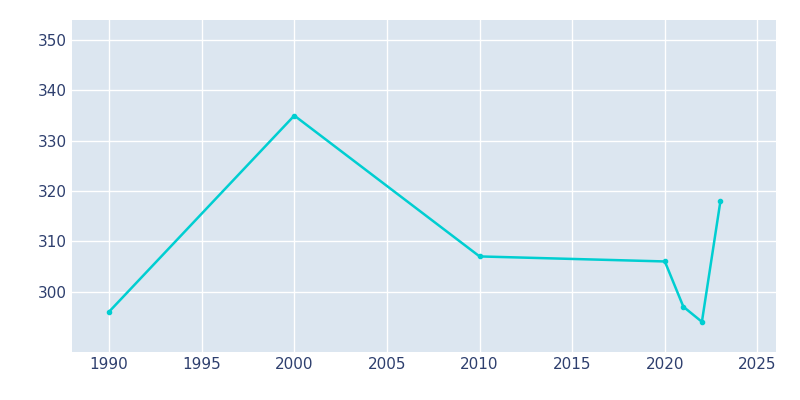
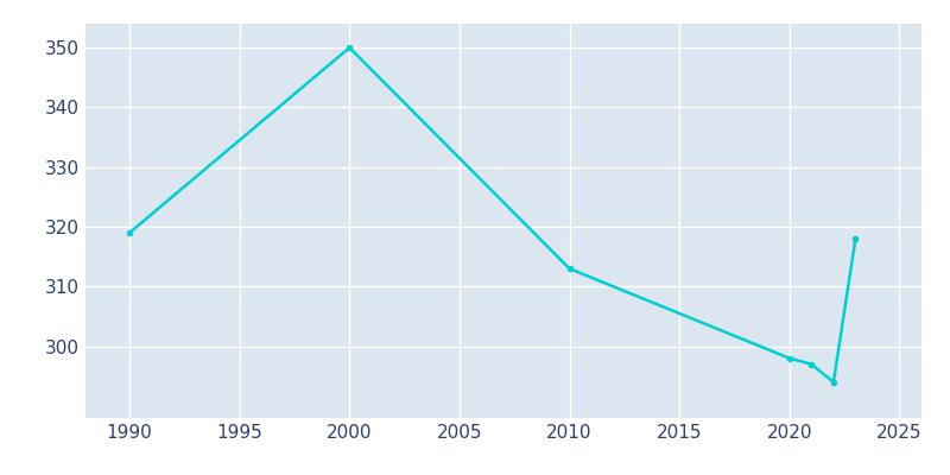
1990: 296 -> 319
2000: 335 -> 350
2010: 307 -> 313
2020: 306 -> 298
